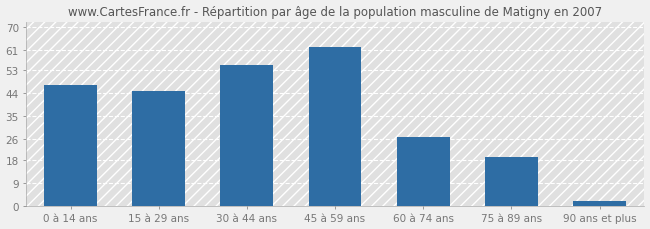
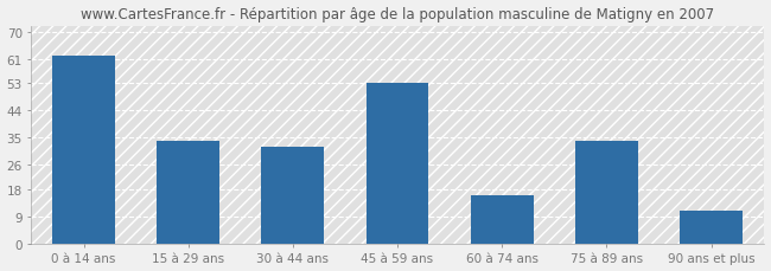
0 à 14 ans: 47 -> 62
15 à 29 ans: 45 -> 34
30 à 44 ans: 55 -> 32
45 à 59 ans: 62 -> 53
60 à 74 ans: 27 -> 16
75 à 89 ans: 19 -> 34
90 ans et plus: 2 -> 11
